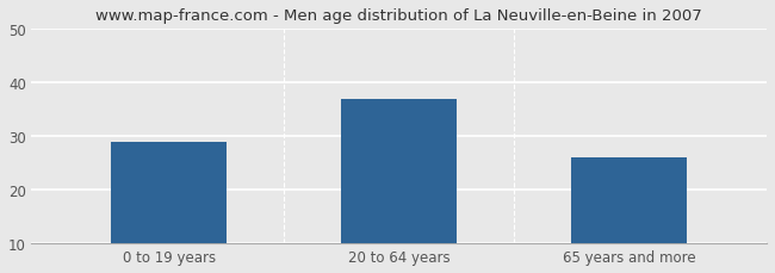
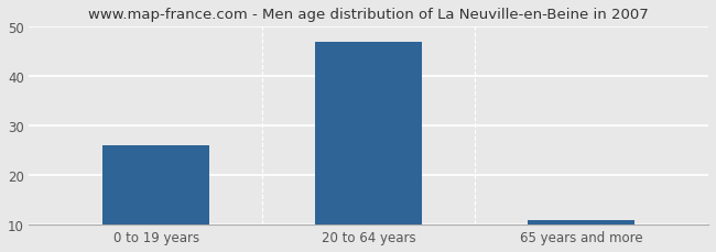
0 to 19 years: 29 -> 26
20 to 64 years: 37 -> 47
65 years and more: 26 -> 11
